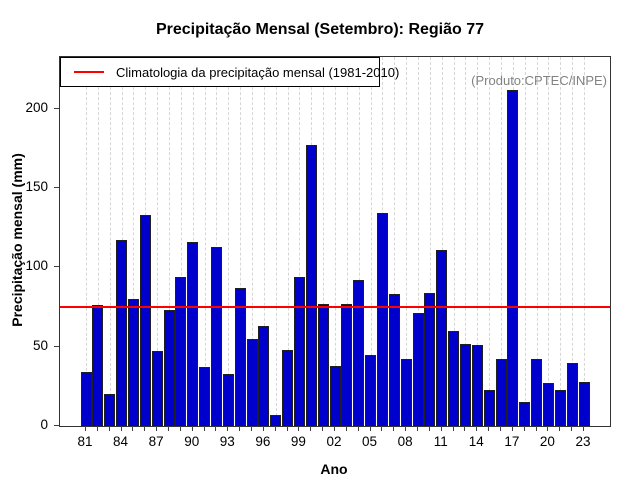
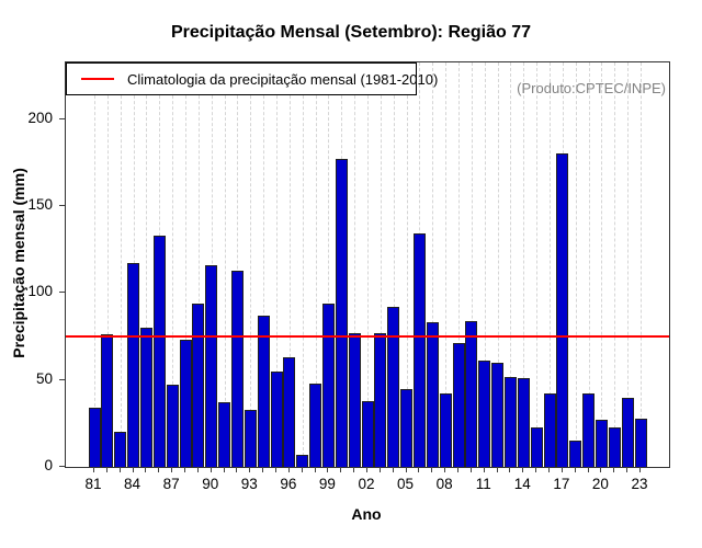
11: 111 -> 61
17: 212 -> 180
